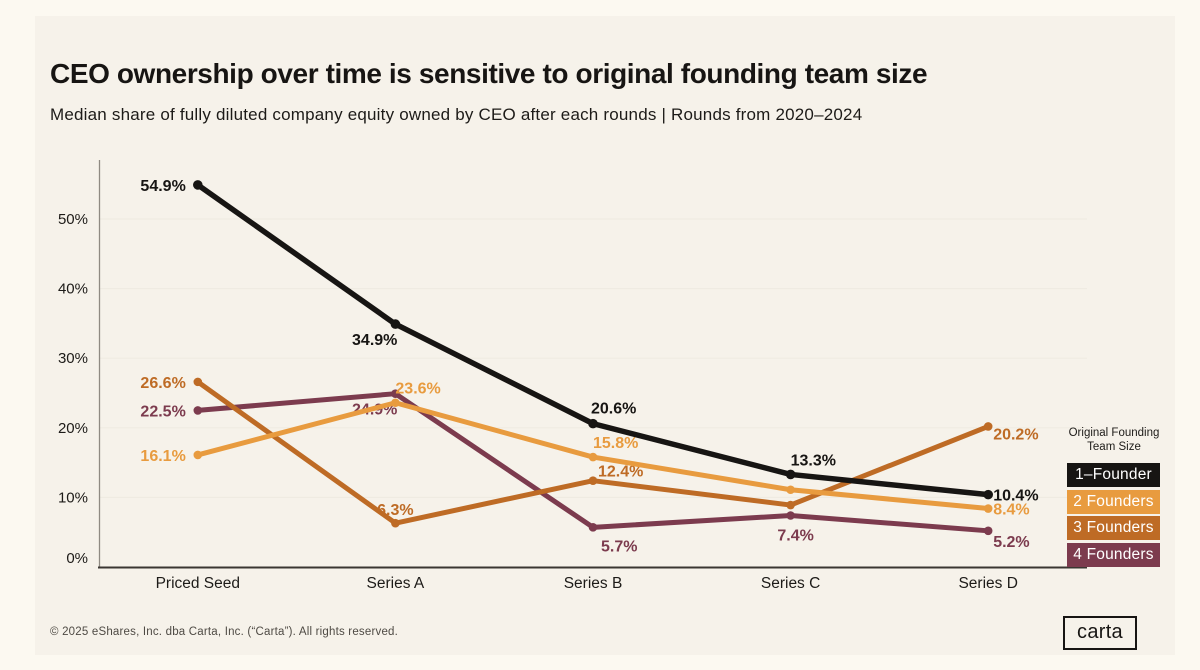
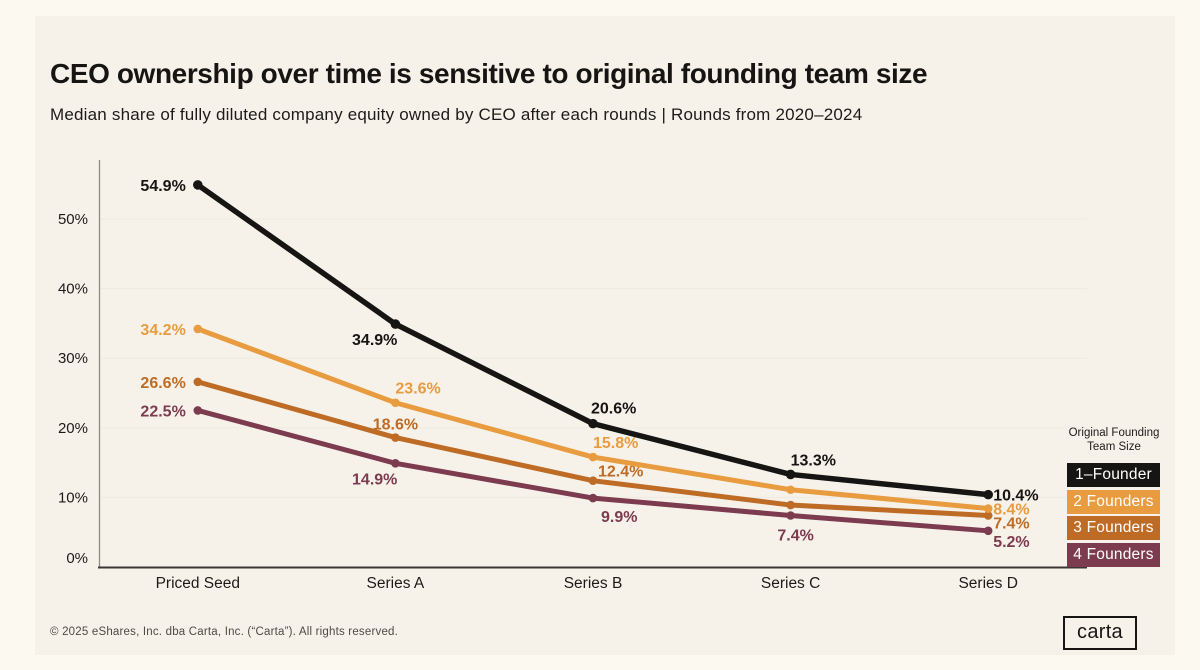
2 Founders/Priced Seed: 16.1% -> 34.2%
3 Founders/Series A: 6.3% -> 18.6%
4 Founders/Series A: 24.9% -> 14.9%
4 Founders/Series B: 5.7% -> 9.9%
3 Founders/Series D: 20.2% -> 7.4%
